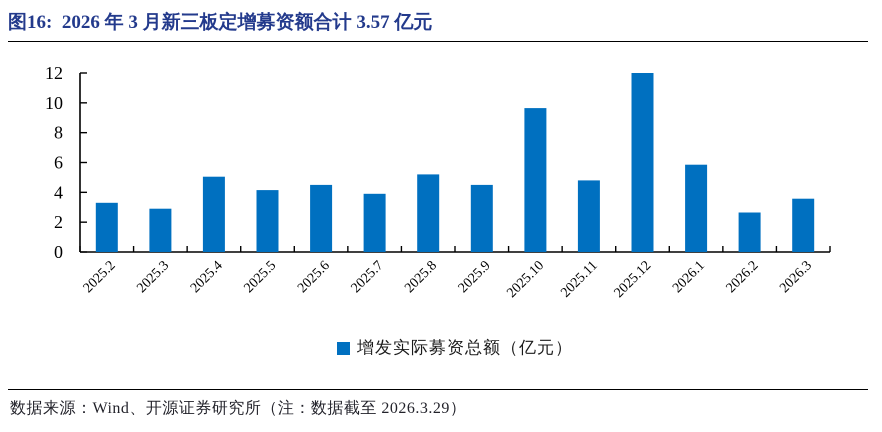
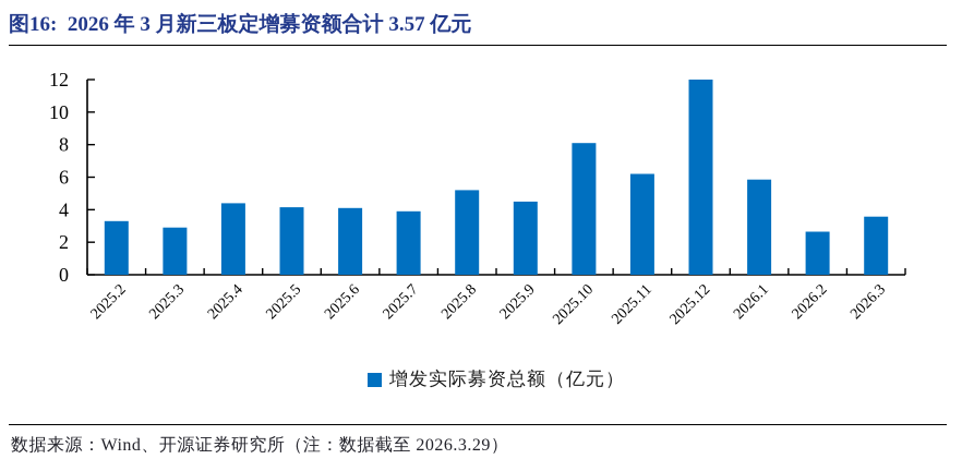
2025.4: 5.0 -> 4.4
2025.6: 4.5 -> 4.1
2025.10: 9.7 -> 8.1
2025.11: 4.8 -> 6.2
